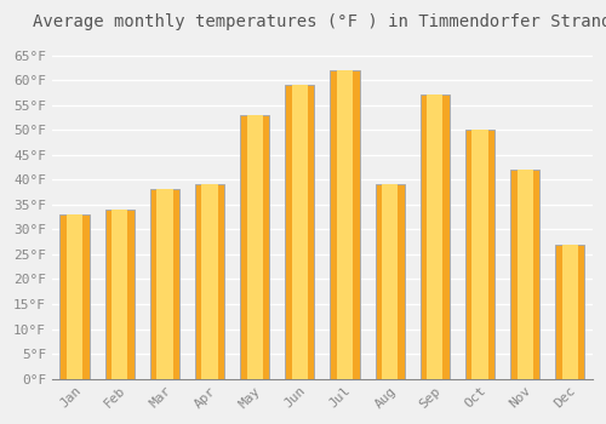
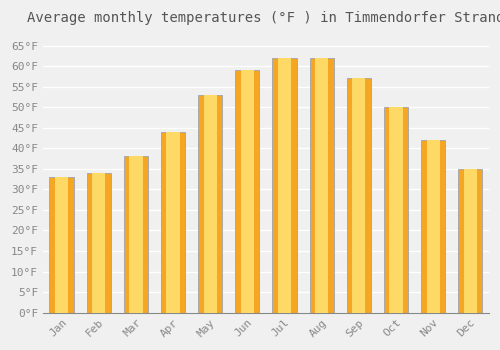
Apr: 39°F -> 44°F
Aug: 39°F -> 62°F
Dec: 27°F -> 35°F
